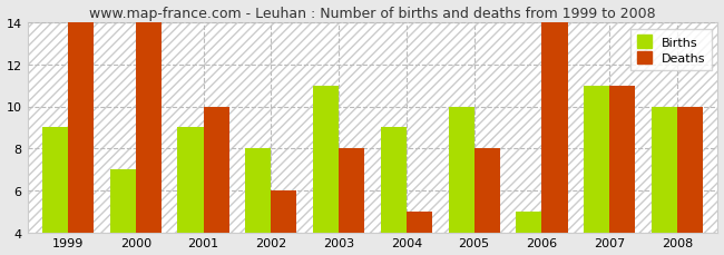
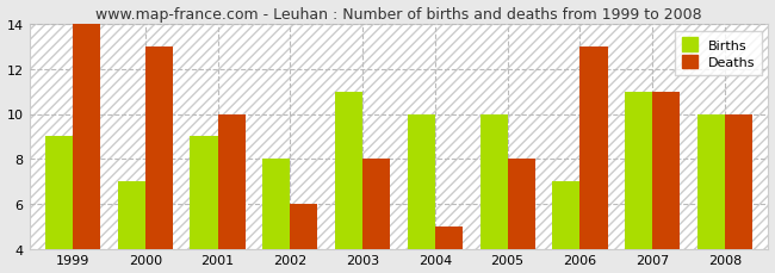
Deaths/2000: 14 -> 13
Births/2004: 9 -> 10
Births/2006: 5 -> 7
Deaths/2006: 14 -> 13
